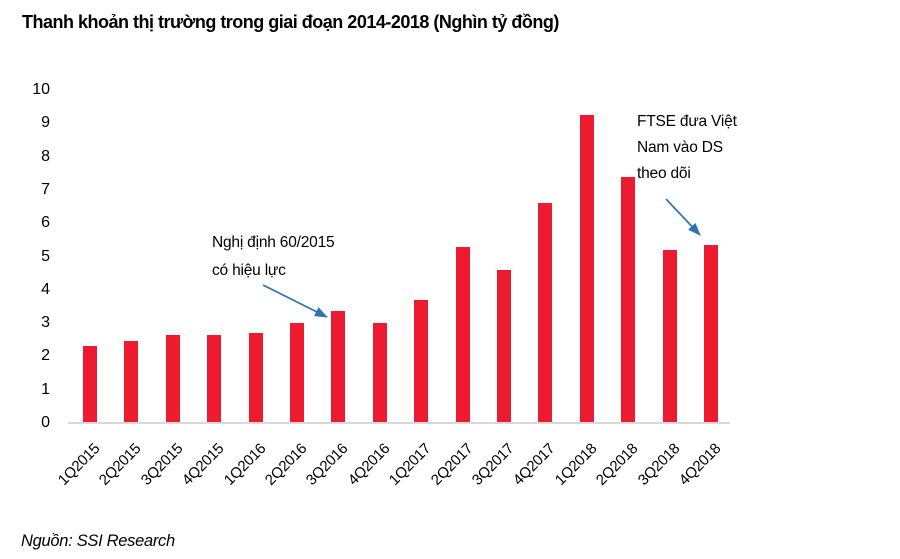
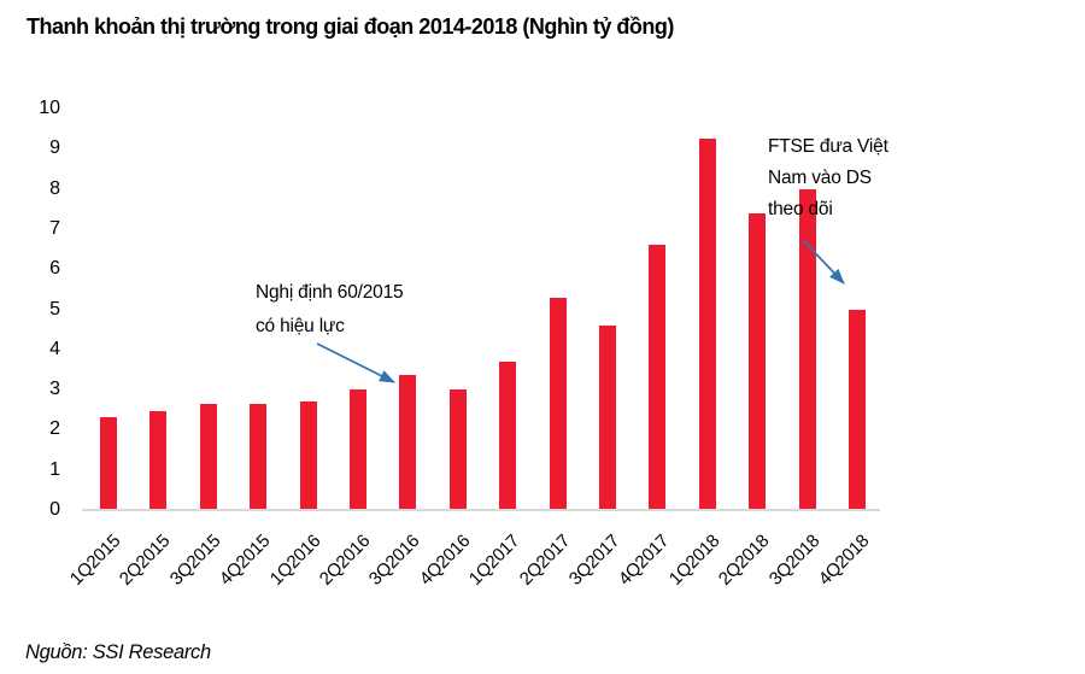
3Q2018: 5.2 -> 8.0
4Q2018: 5.3 -> 5.0
